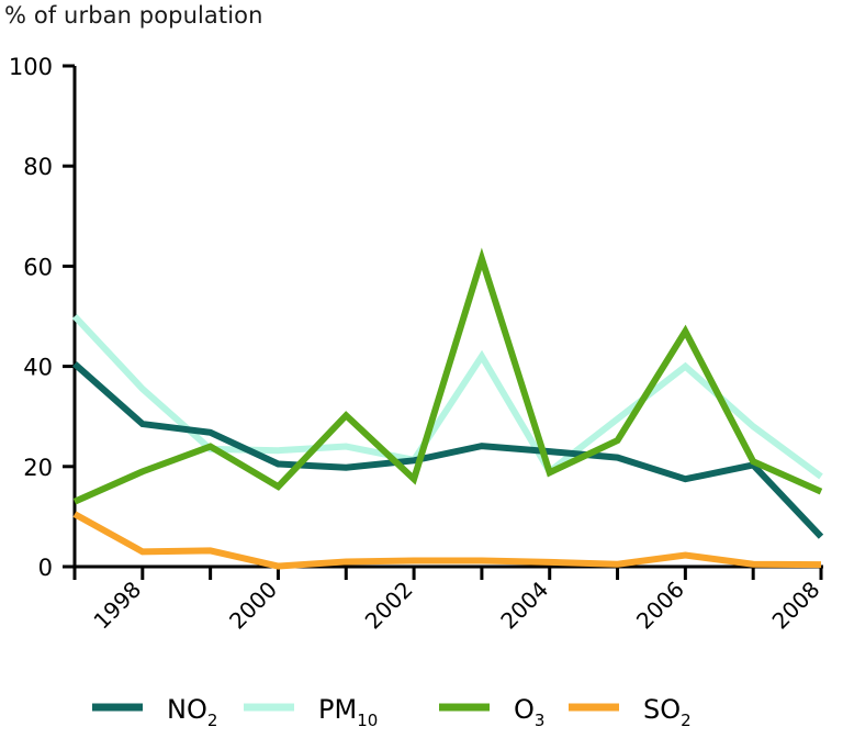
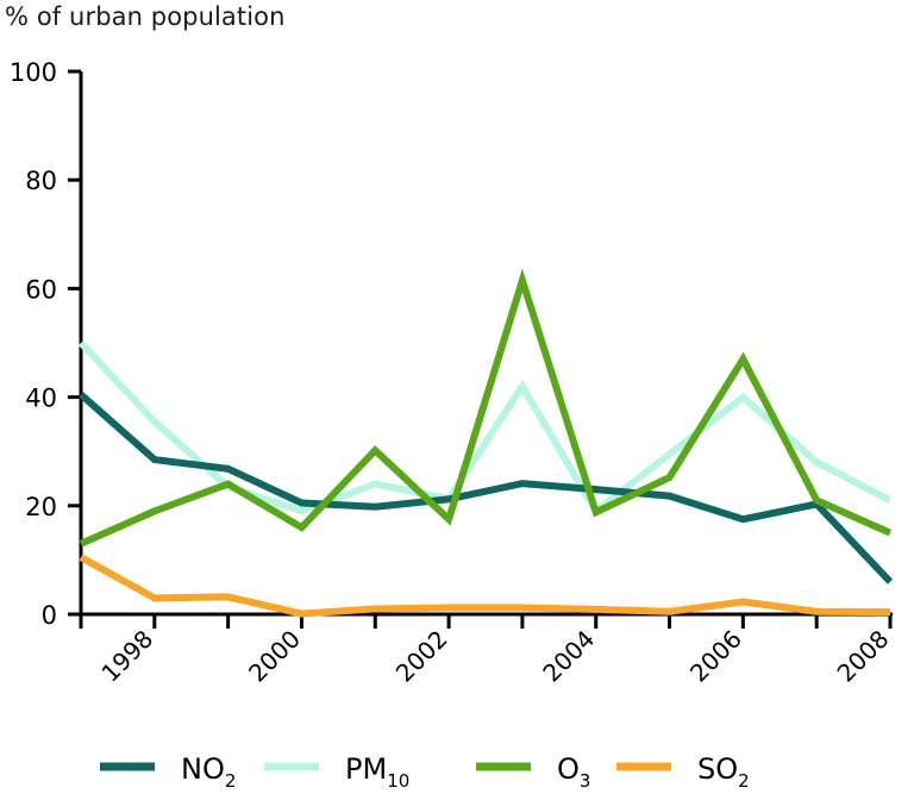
PM10/2000: 23 -> 19
PM10/2008: 18 -> 21
